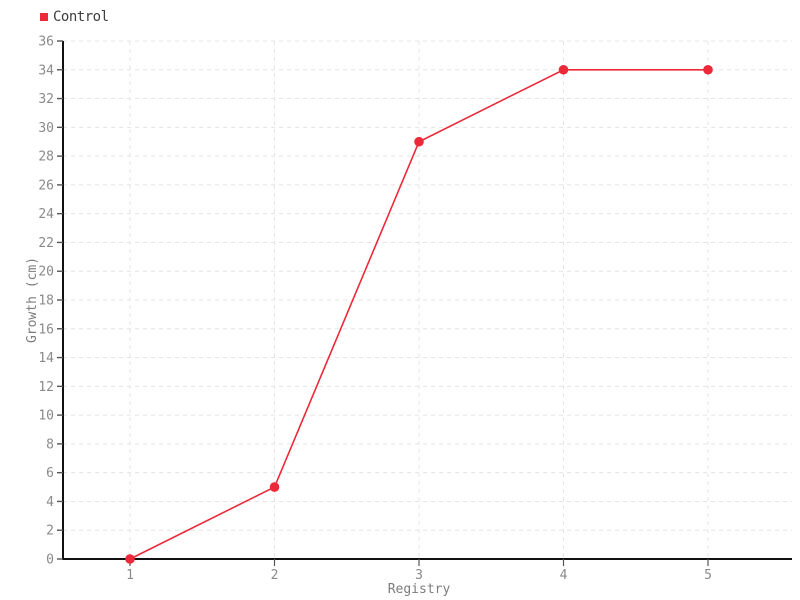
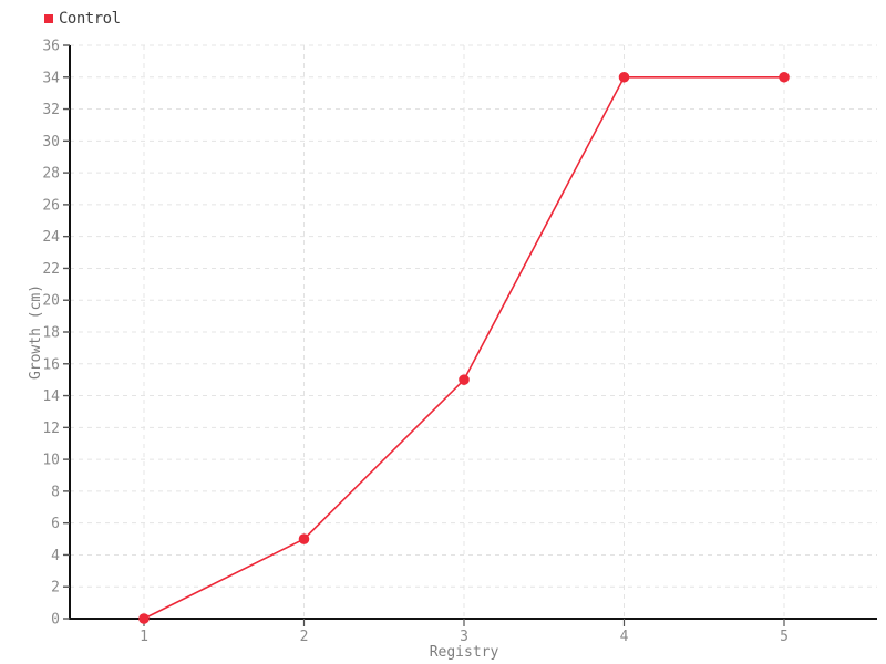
3: 29 -> 15
